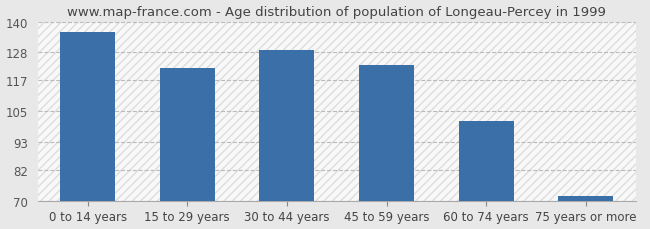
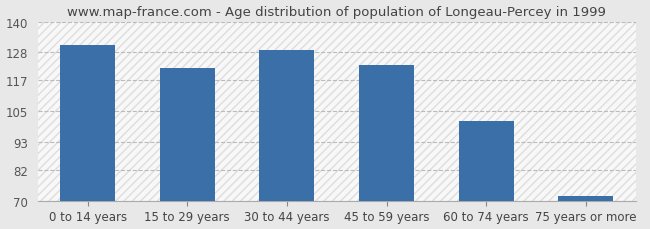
0 to 14 years: 136 -> 131
